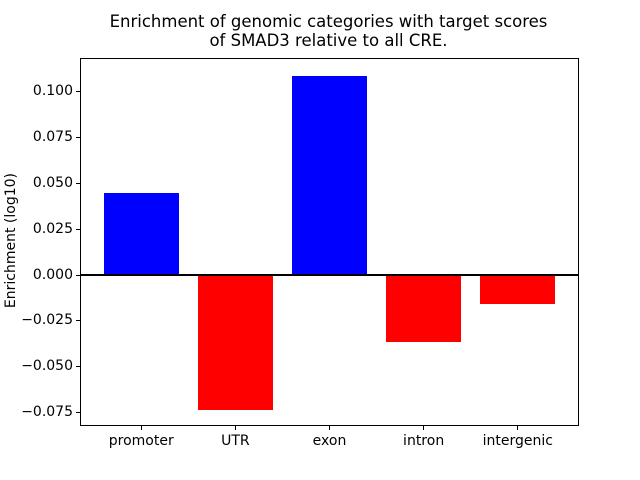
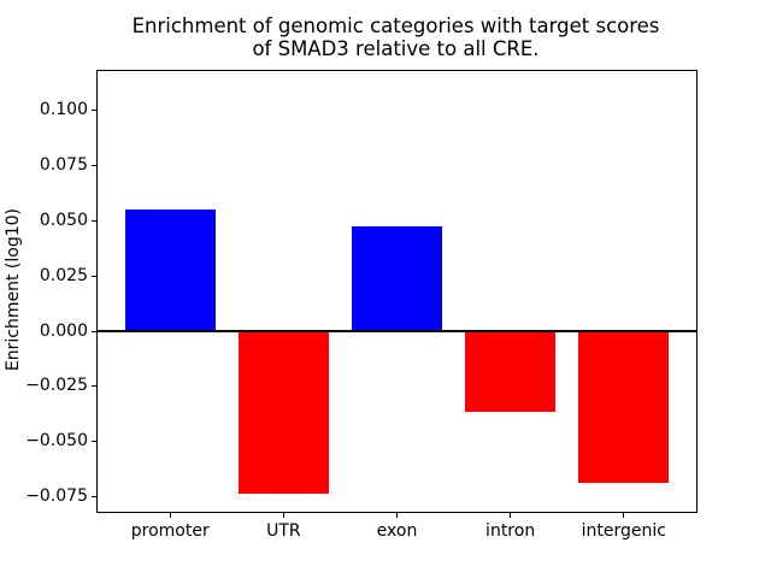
promoter: 0.045 -> 0.055
exon: 0.108 -> 0.047
intergenic: -0.016 -> -0.069
